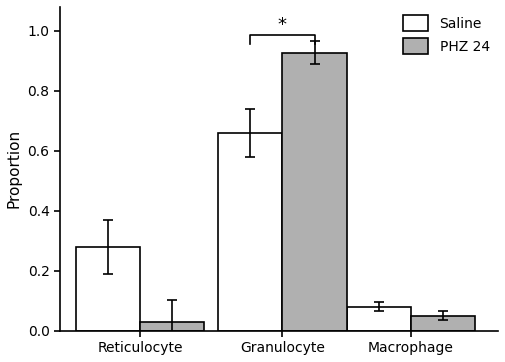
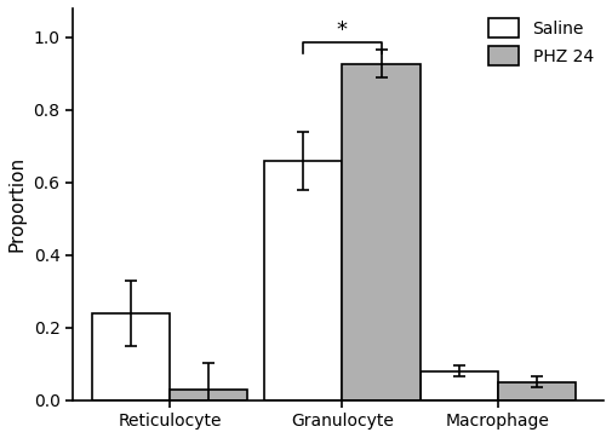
Saline/Reticulocyte: 0.278 -> 0.240
